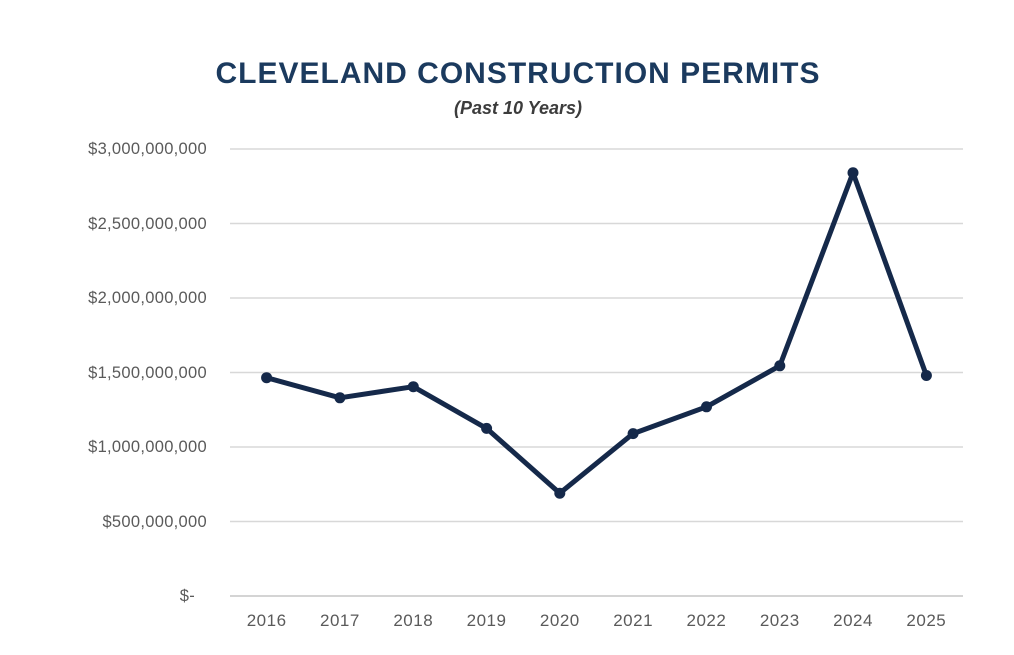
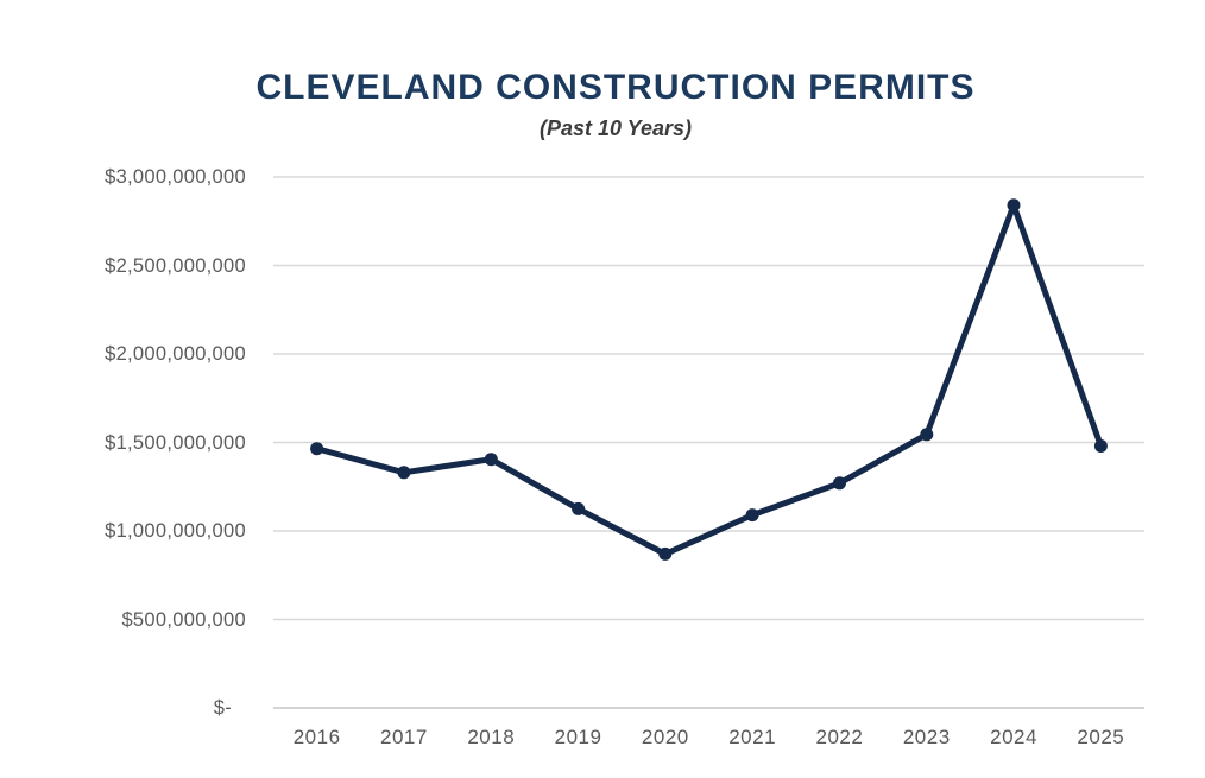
2020: $690000000 -> $870000000
